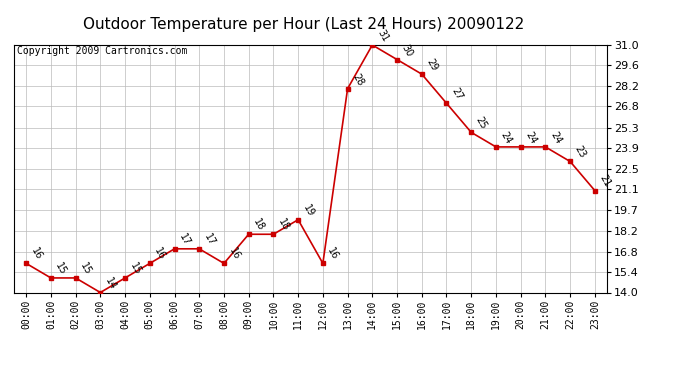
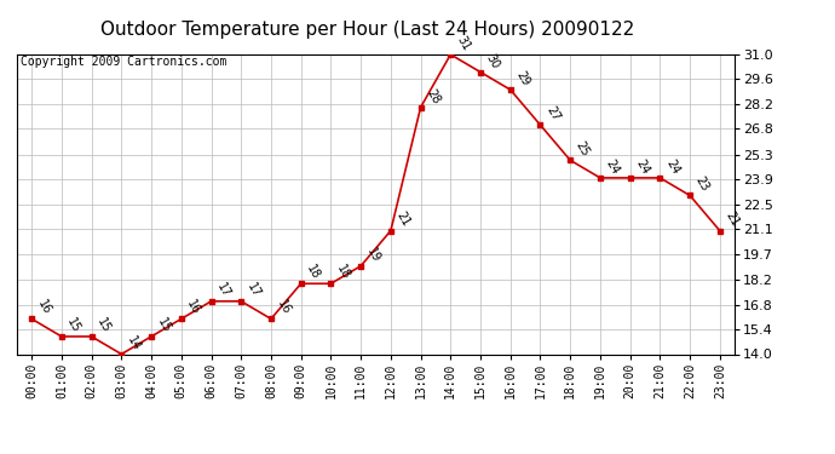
12:00: 16 -> 21
